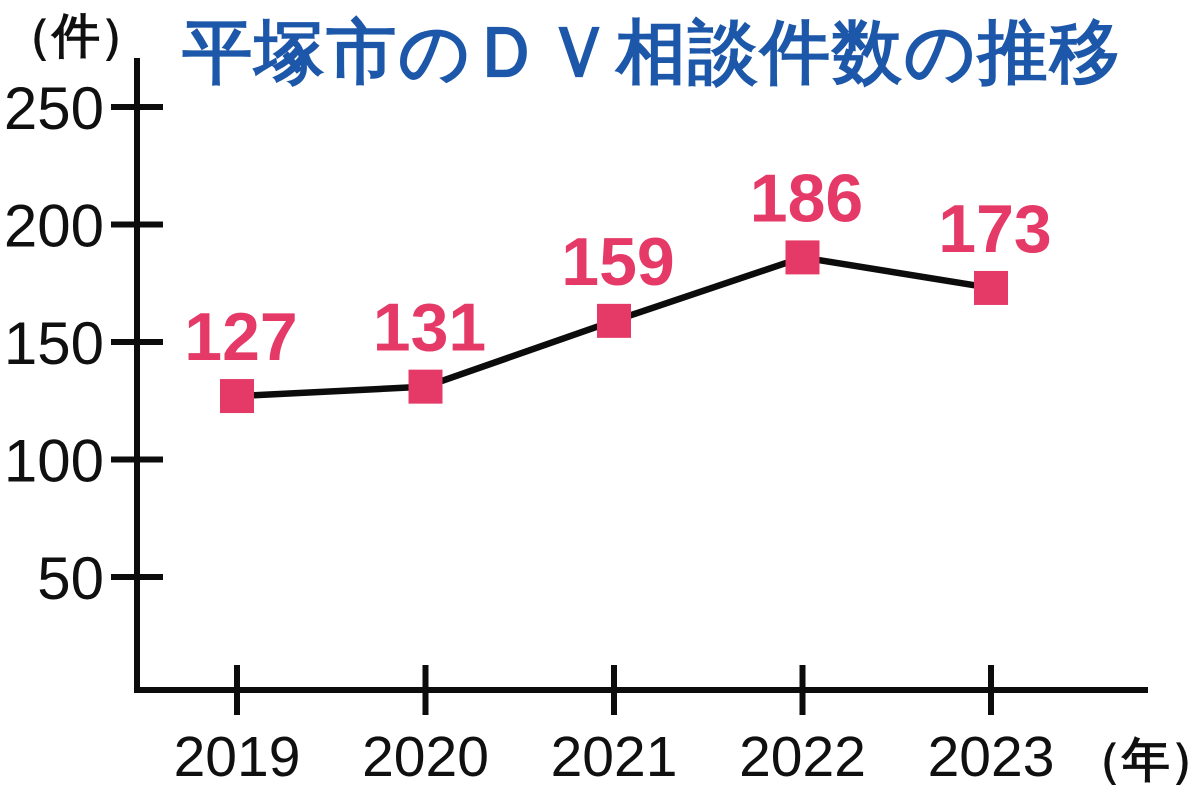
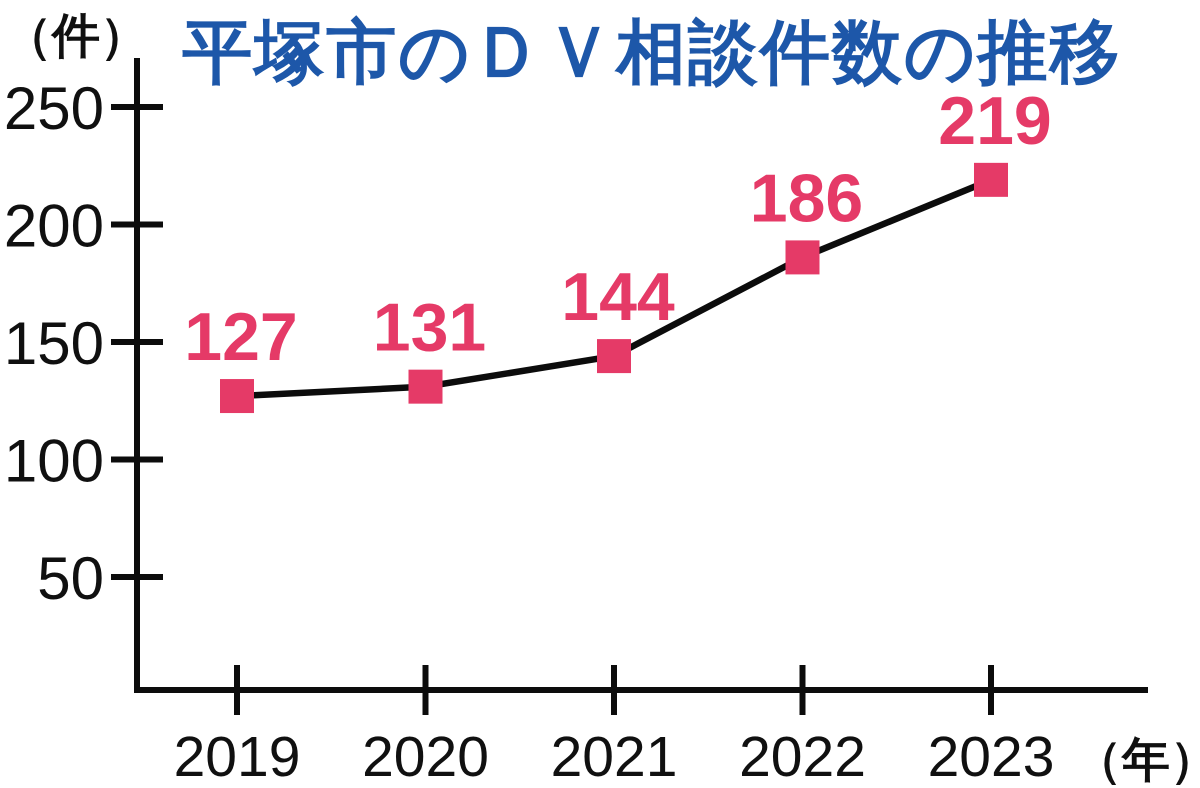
2021: 159 -> 144
2023: 173 -> 219
